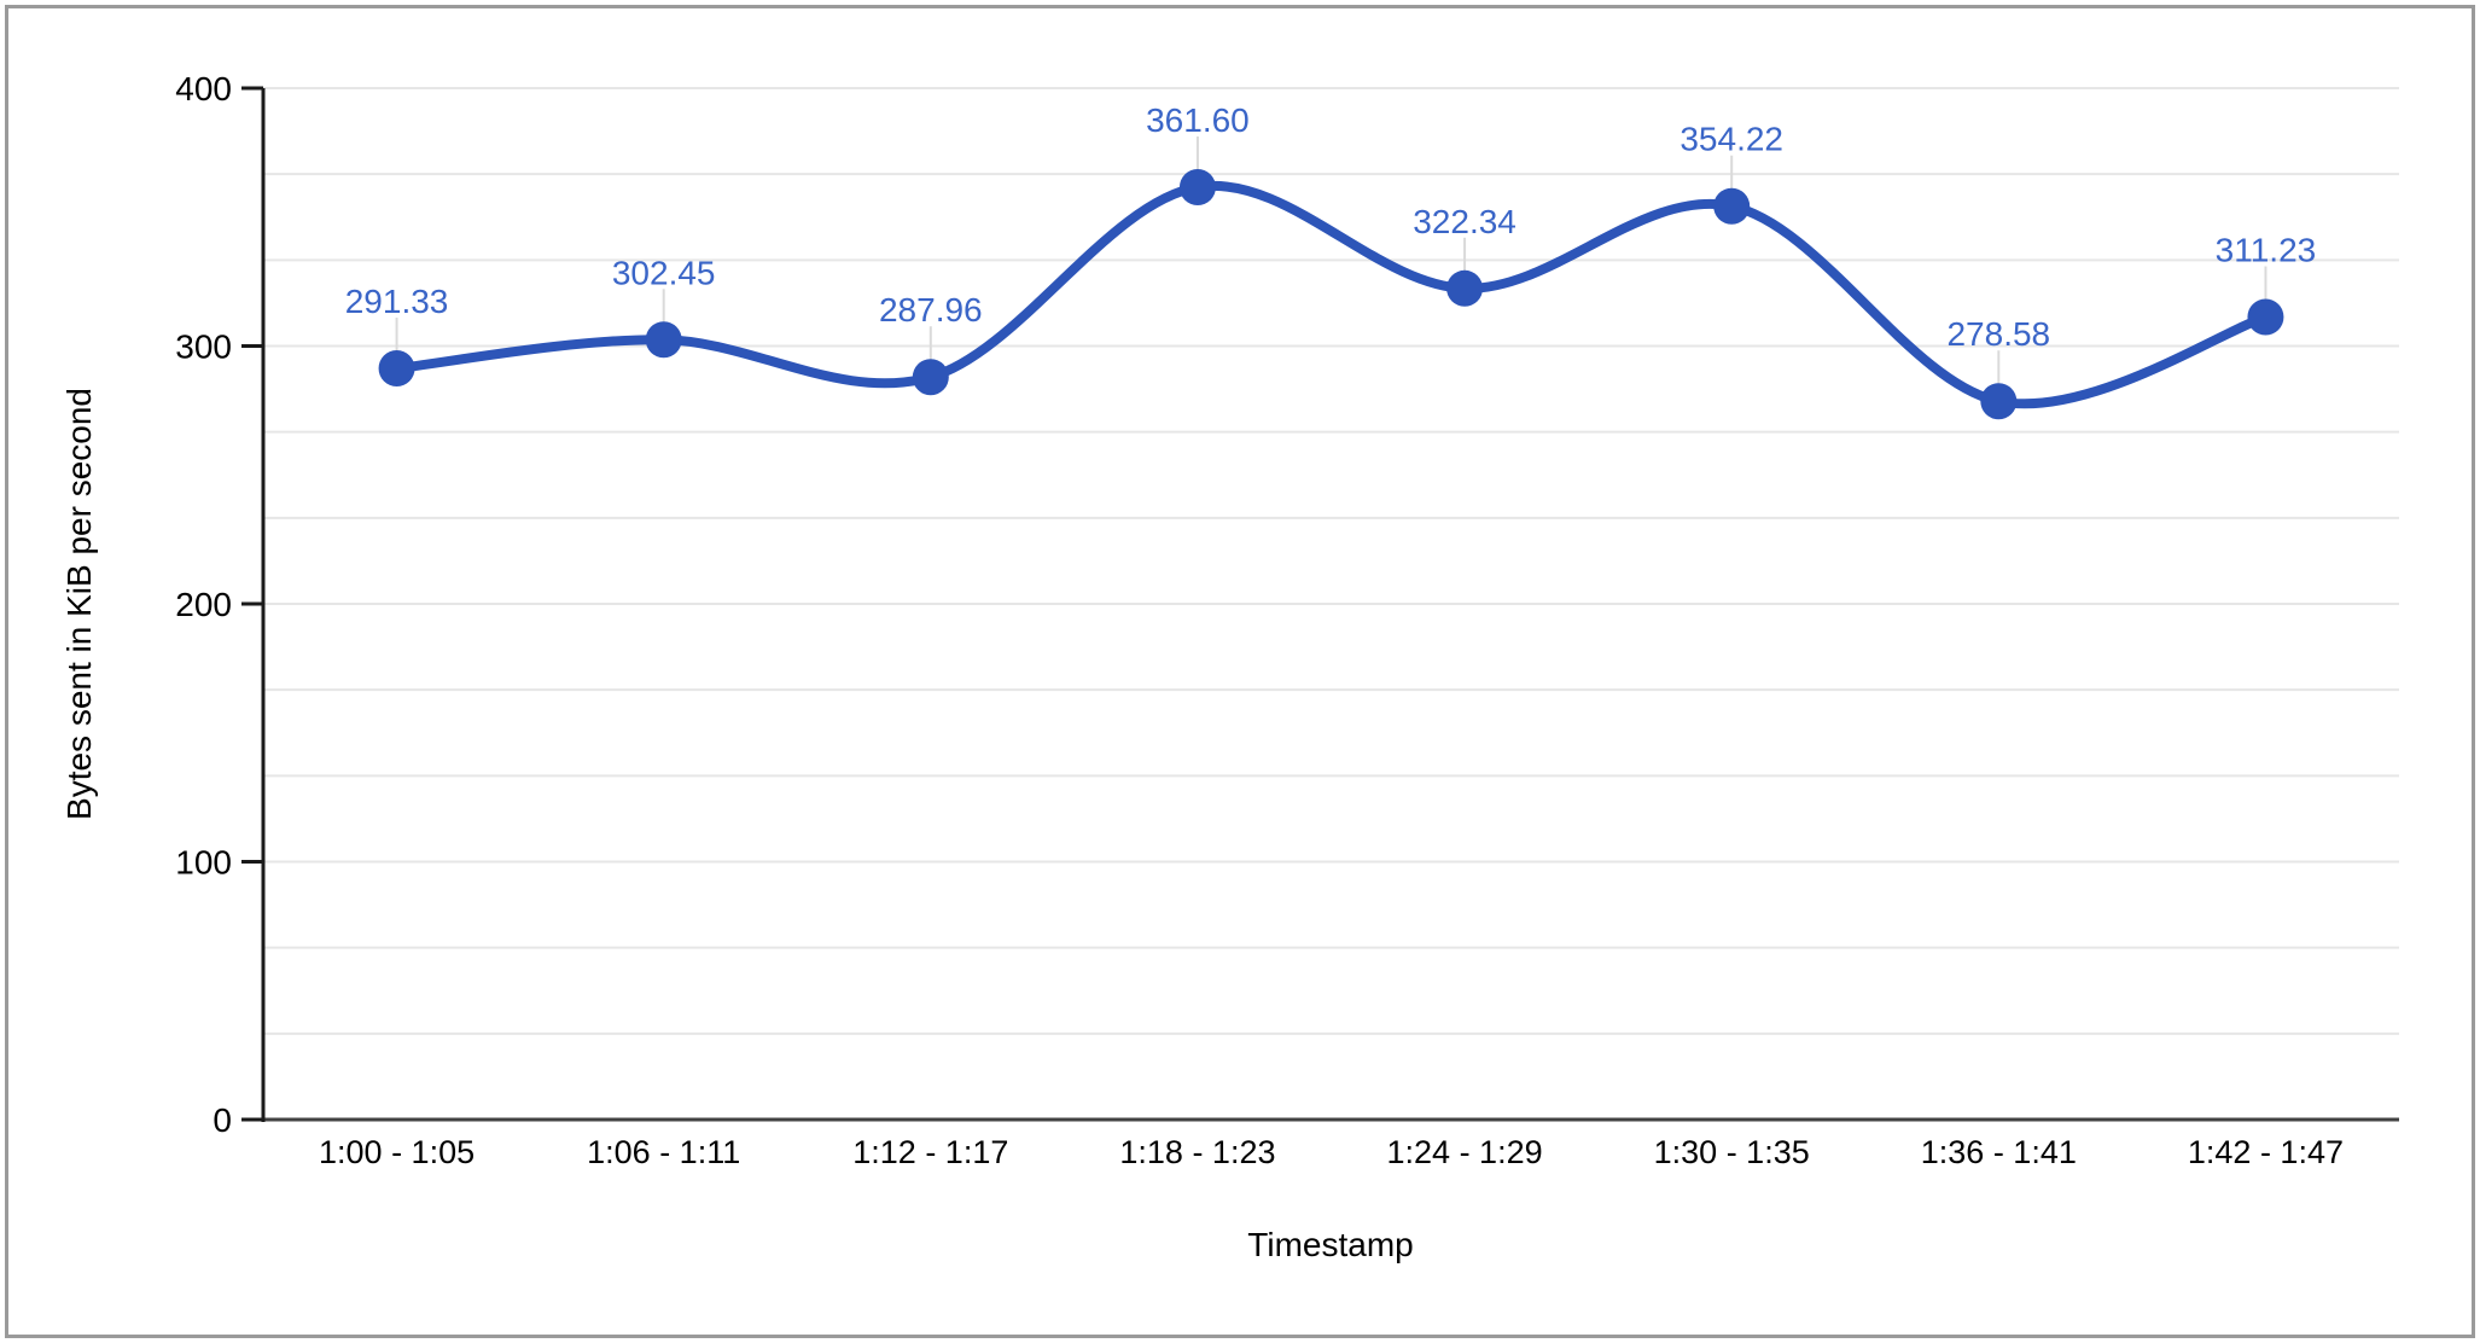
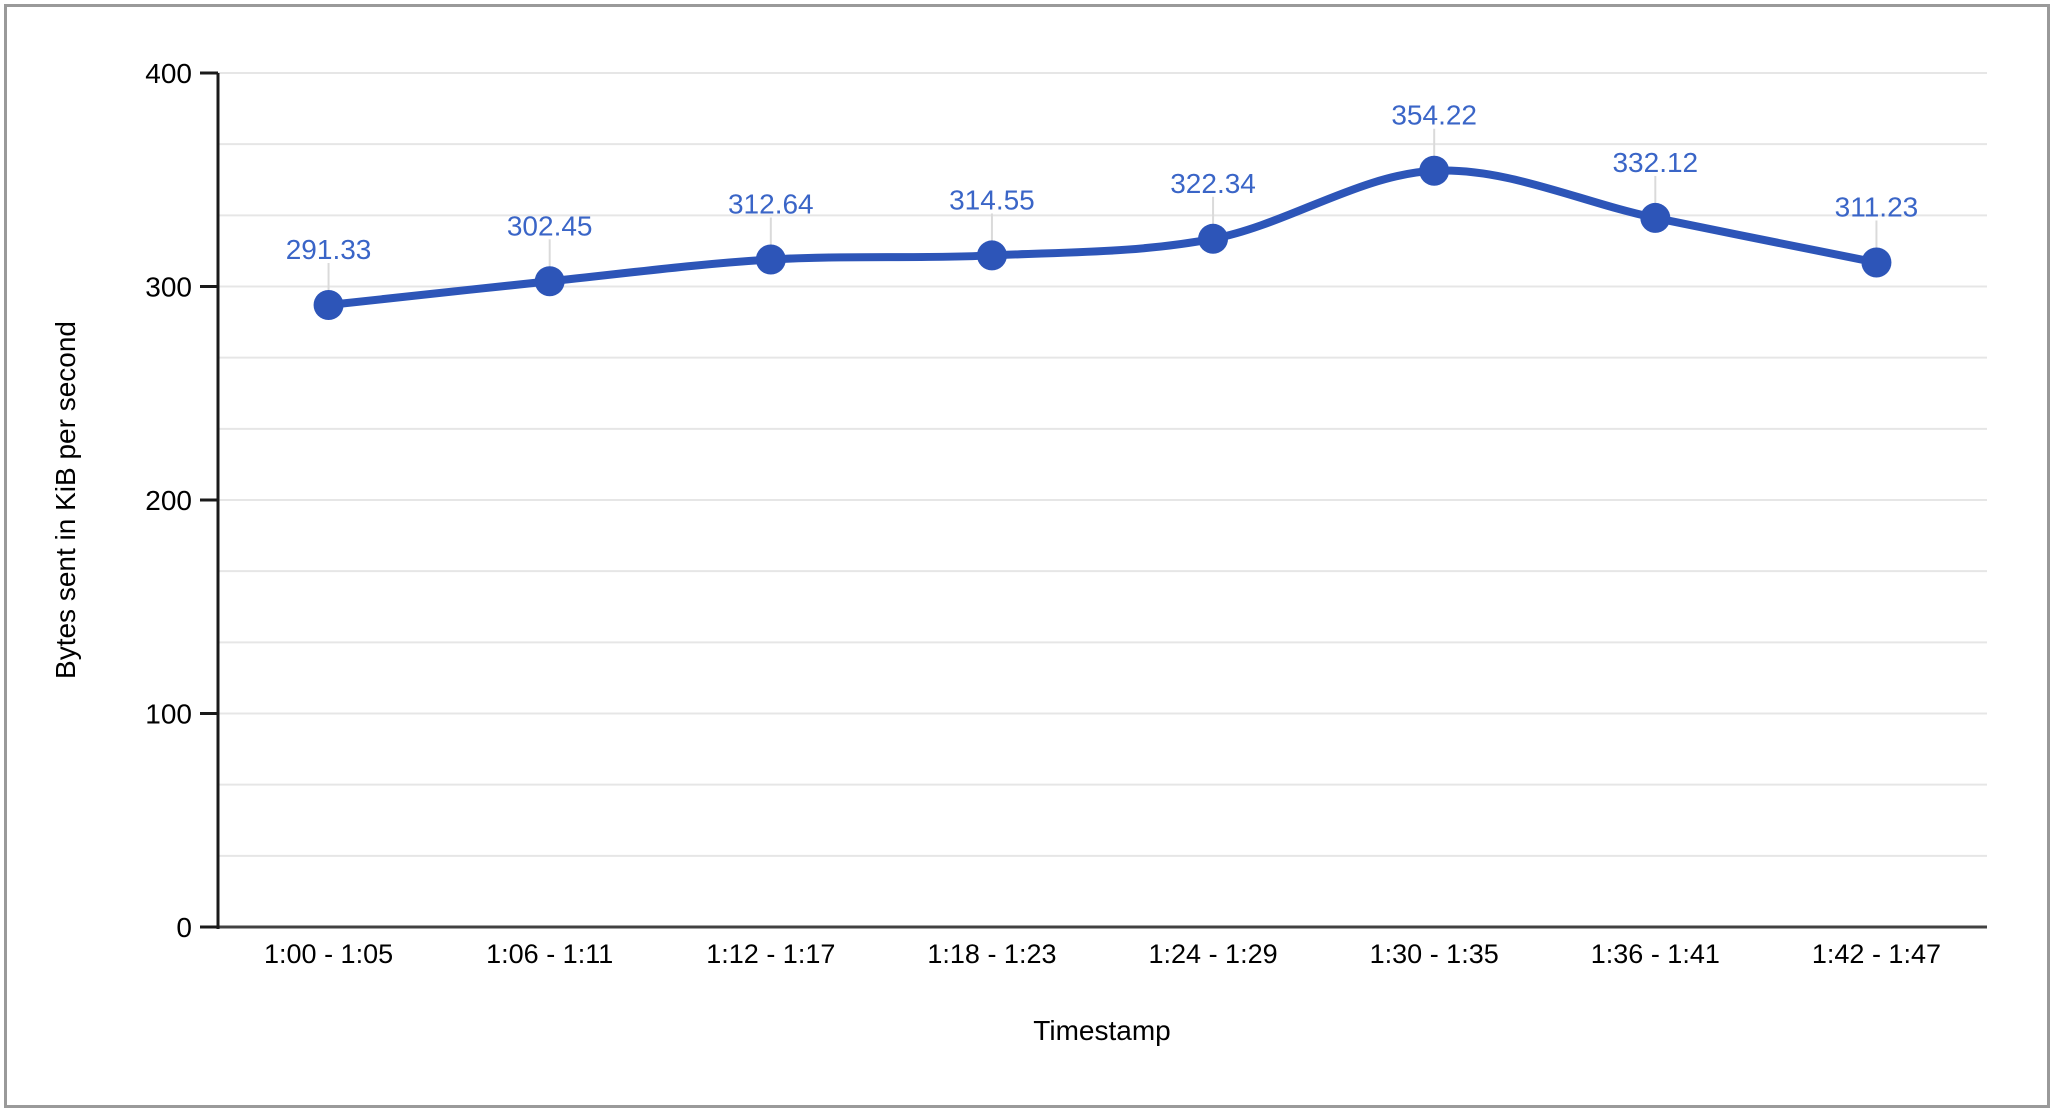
1:12 - 1:17: 287.96 -> 312.64
1:18 - 1:23: 361.60 -> 314.55
1:36 - 1:41: 278.58 -> 332.12
